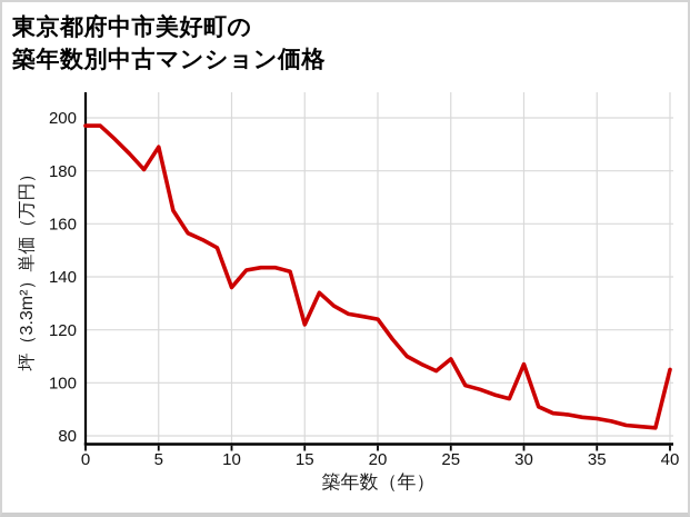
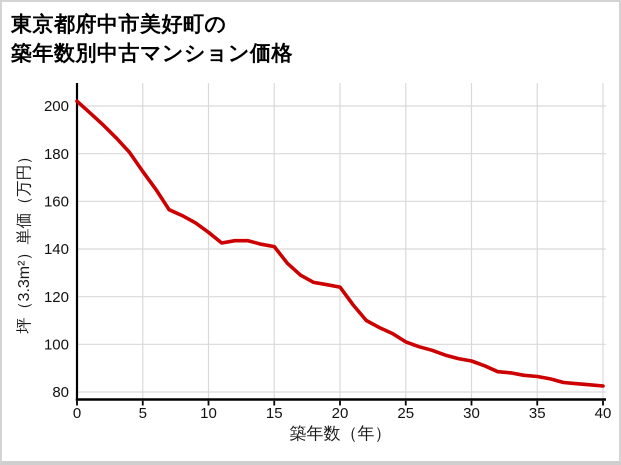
0: 197 -> 202
5: 189 -> 172
10: 136 -> 147
15: 122 -> 141
25: 109 -> 101
30: 107 -> 93
40: 105 -> 82
